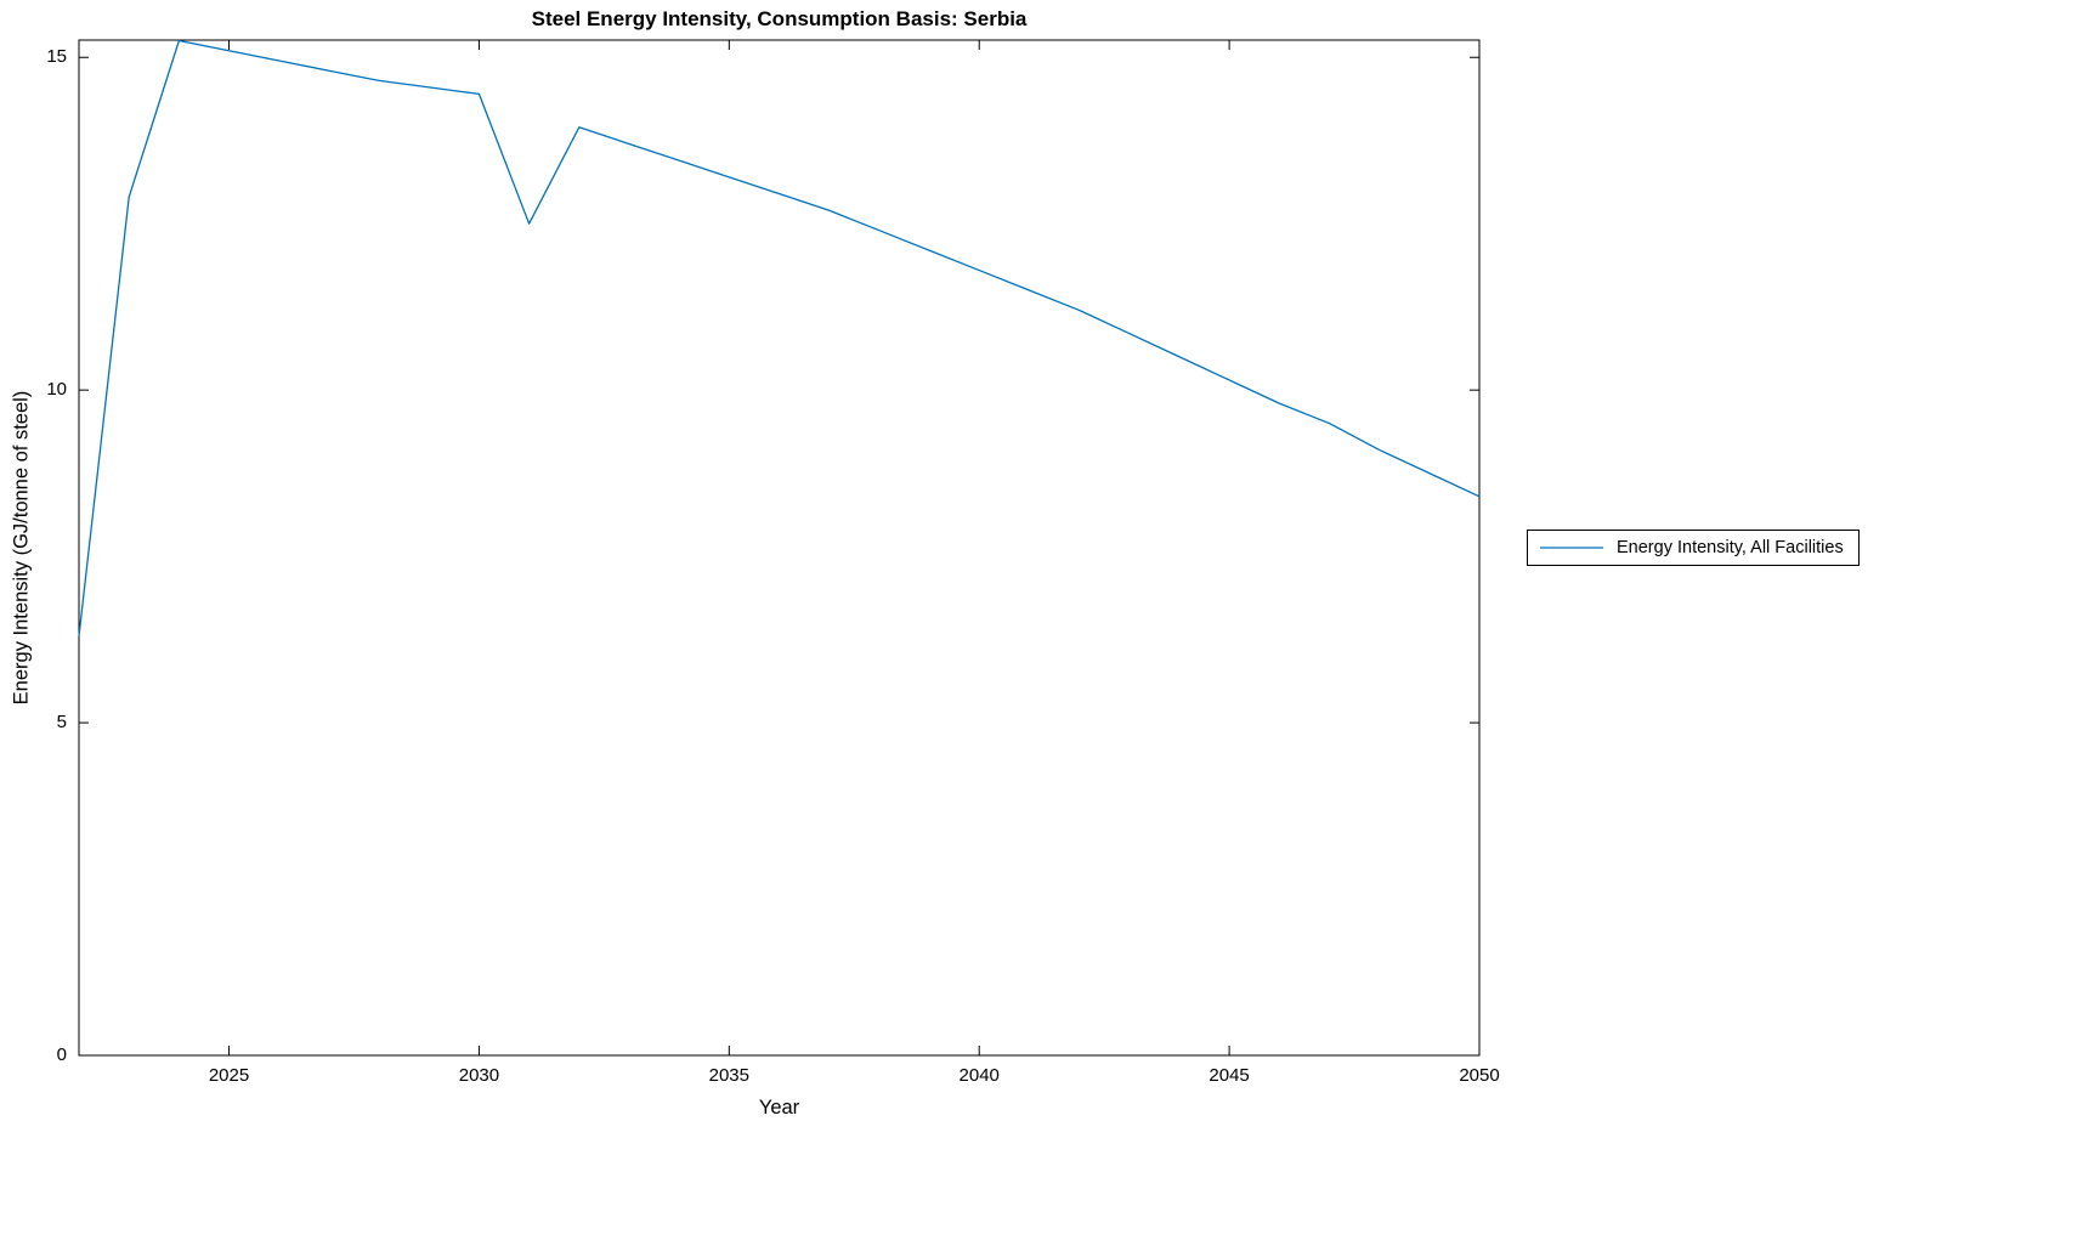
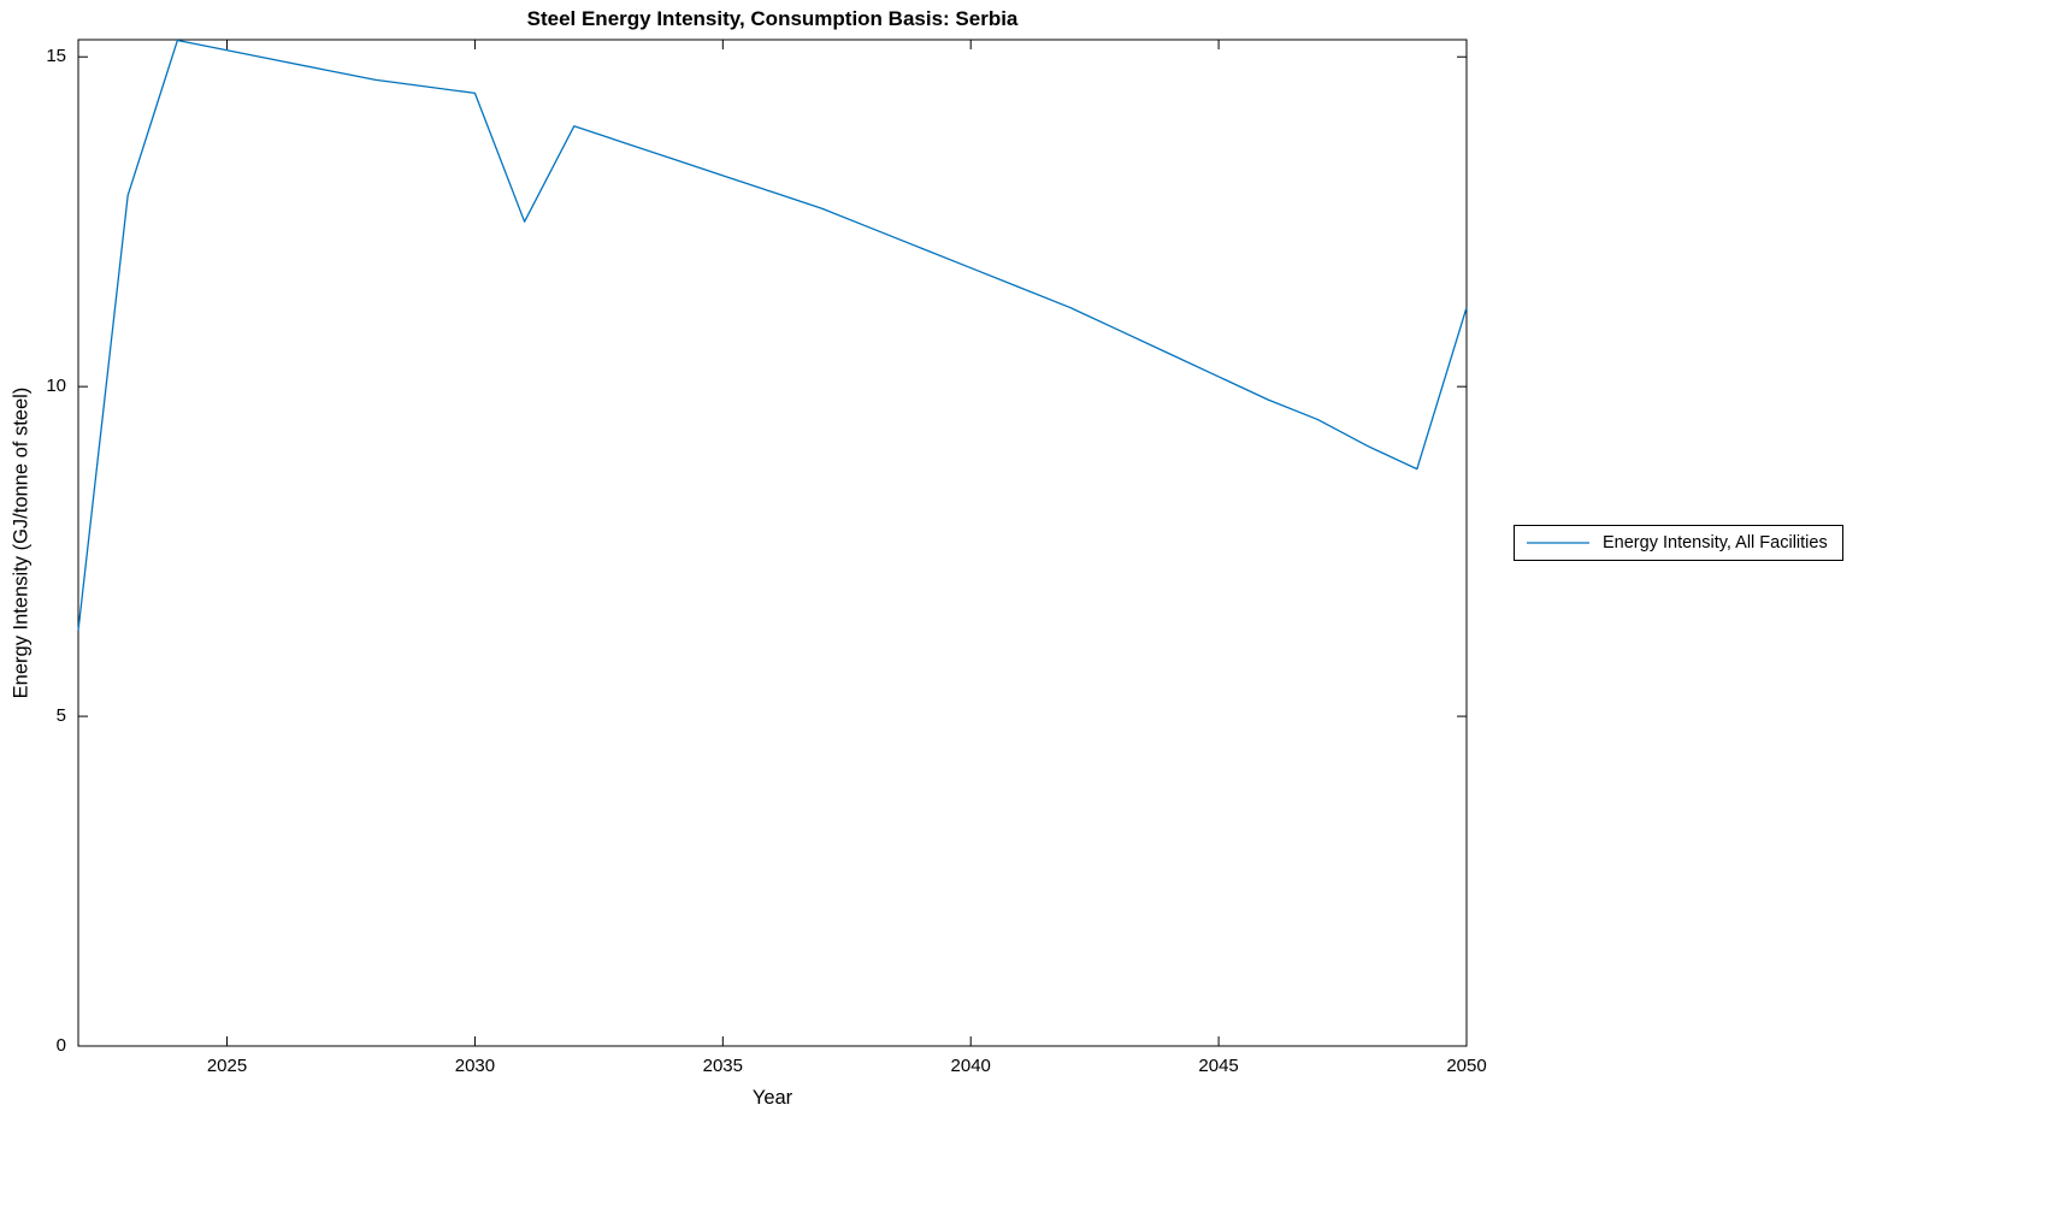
2050: 8.4 -> 11.2
